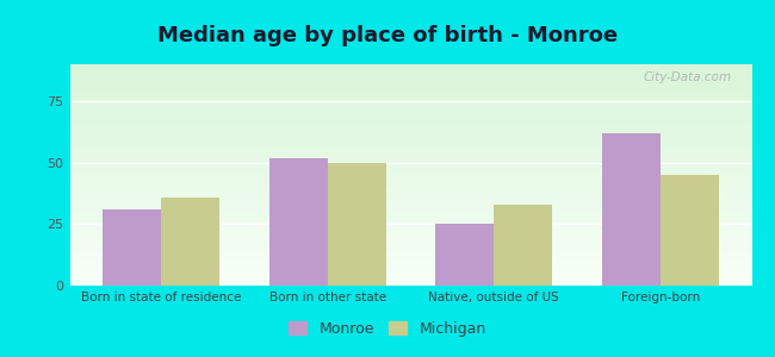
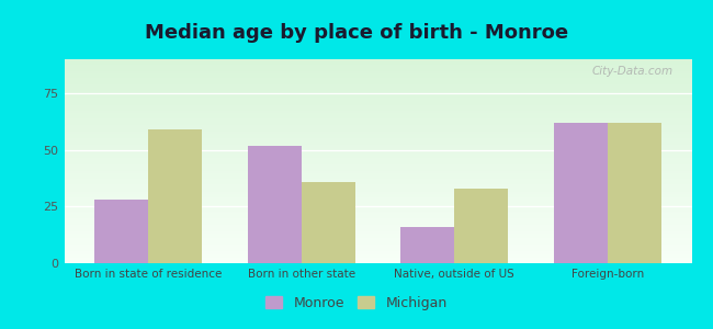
Monroe/Born in state of residence: 31 -> 28
Michigan/Born in state of residence: 36 -> 59
Michigan/Born in other state: 50 -> 36
Monroe/Native, outside of US: 25 -> 16
Michigan/Foreign-born: 45 -> 62
